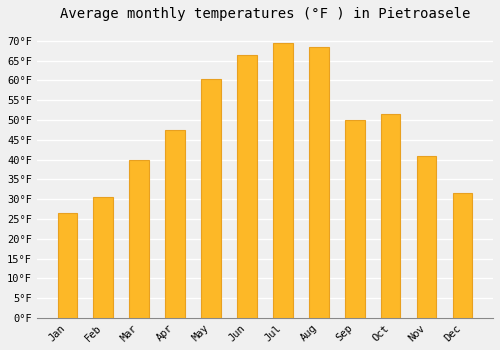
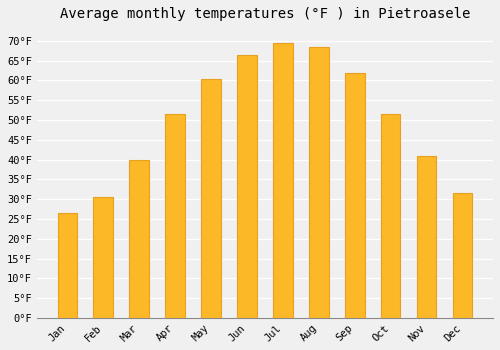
Apr: 47.5°F -> 51.5°F
Sep: 50.0°F -> 62.0°F
